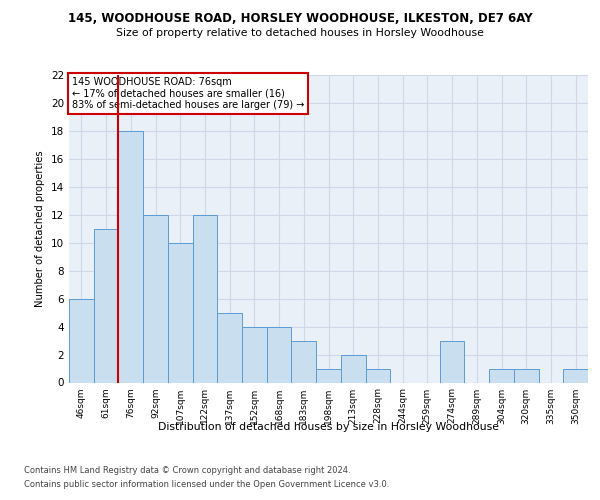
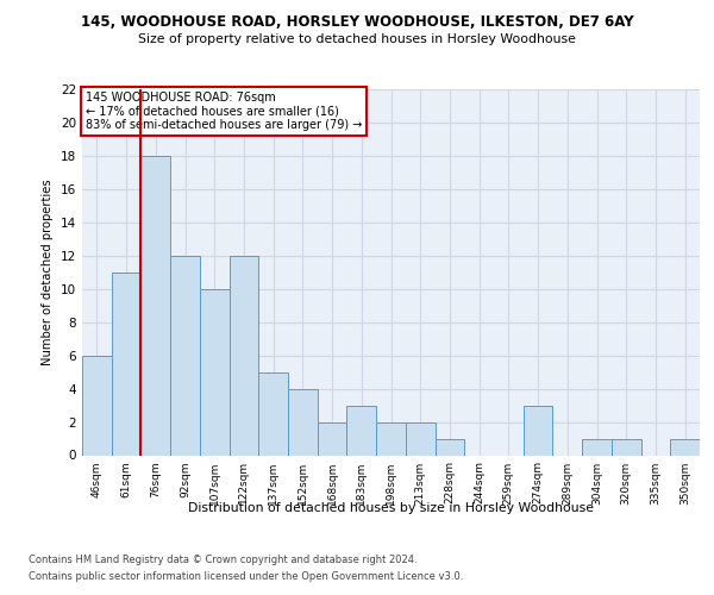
168sqm: 4 -> 2
198sqm: 1 -> 2
